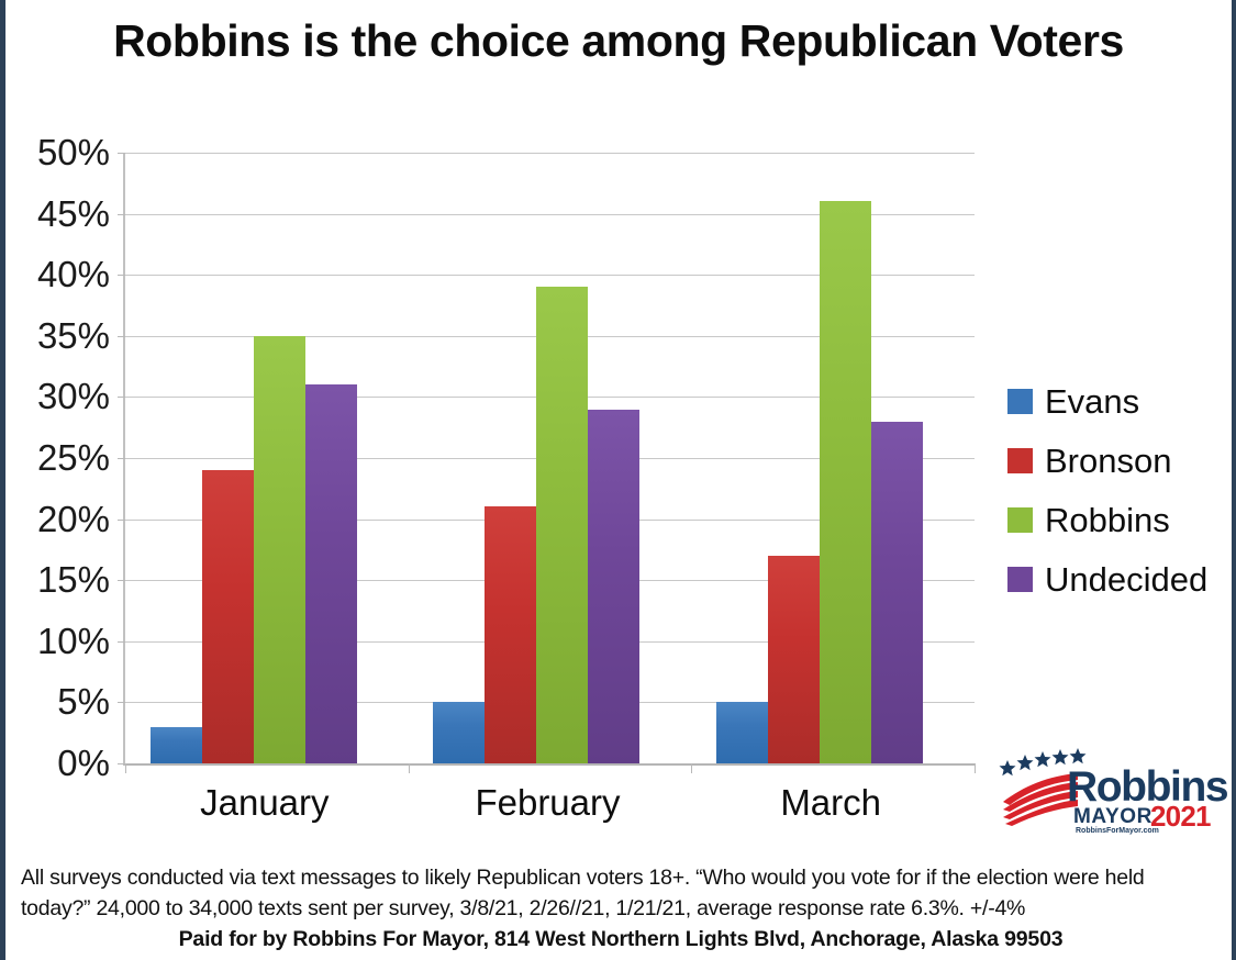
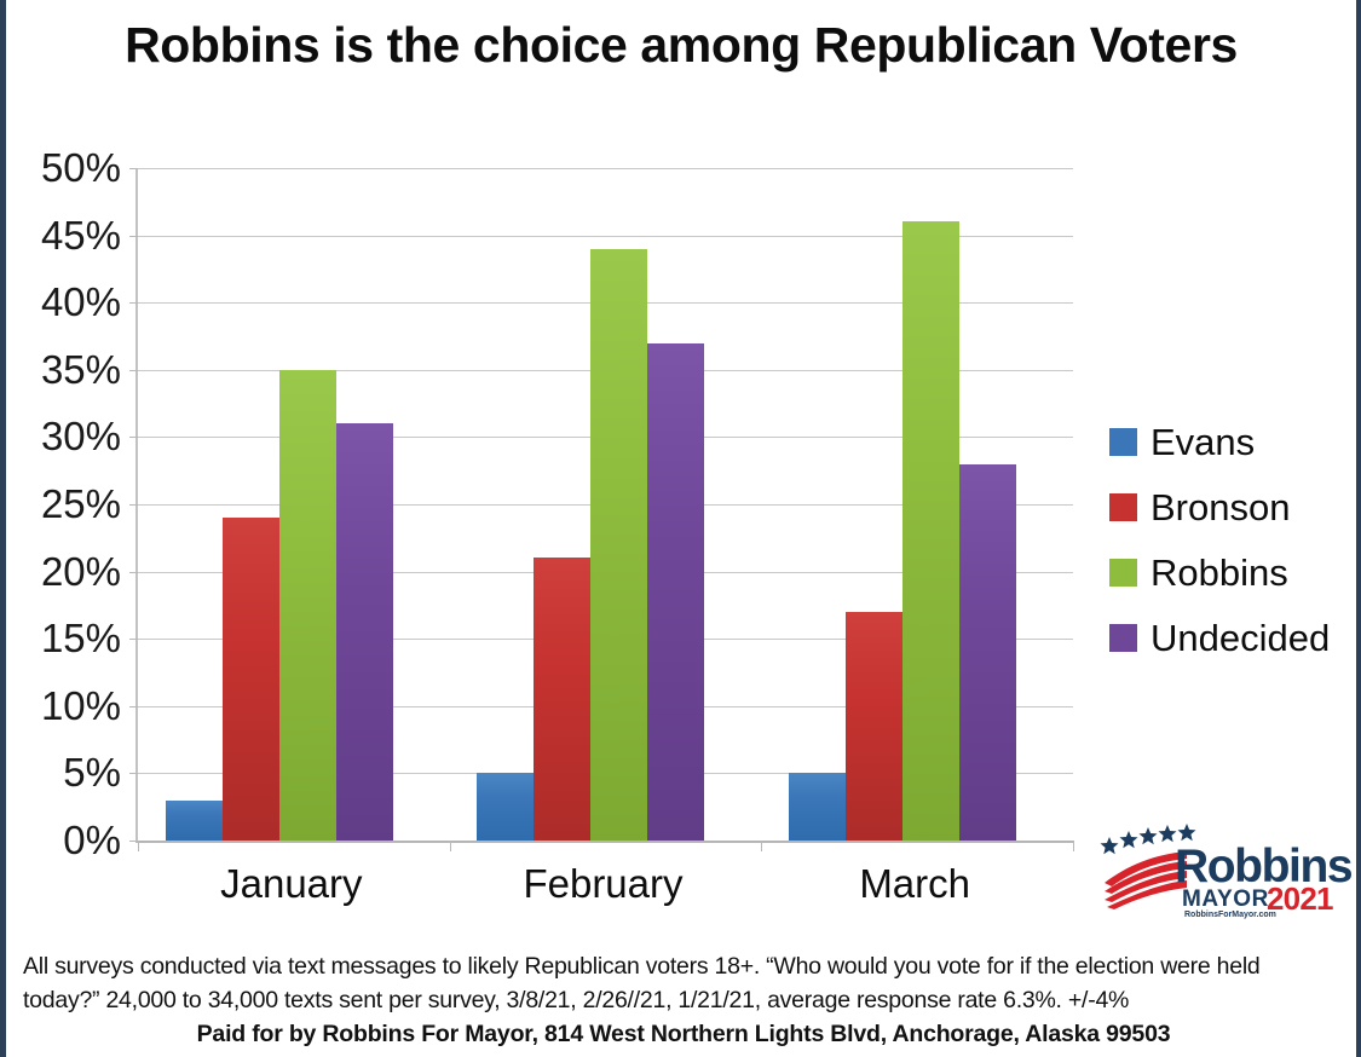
Robbins/February: 39% -> 44%
Undecided/February: 29% -> 37%
